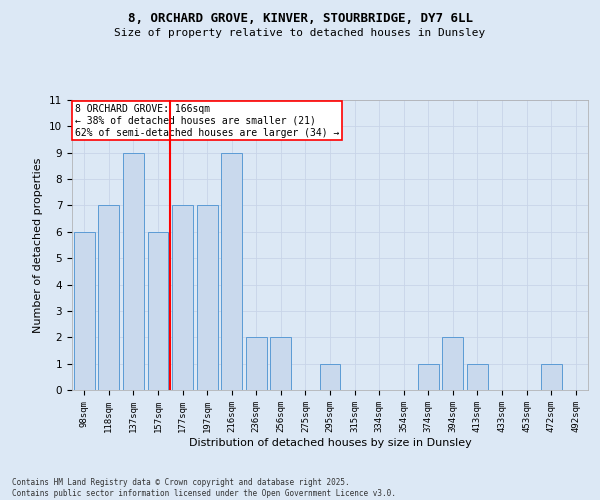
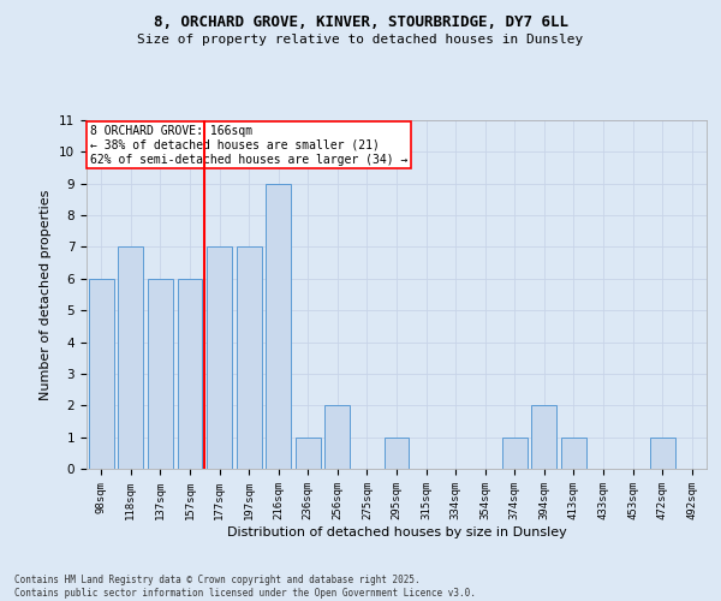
137sqm: 9 -> 6
236sqm: 2 -> 1
